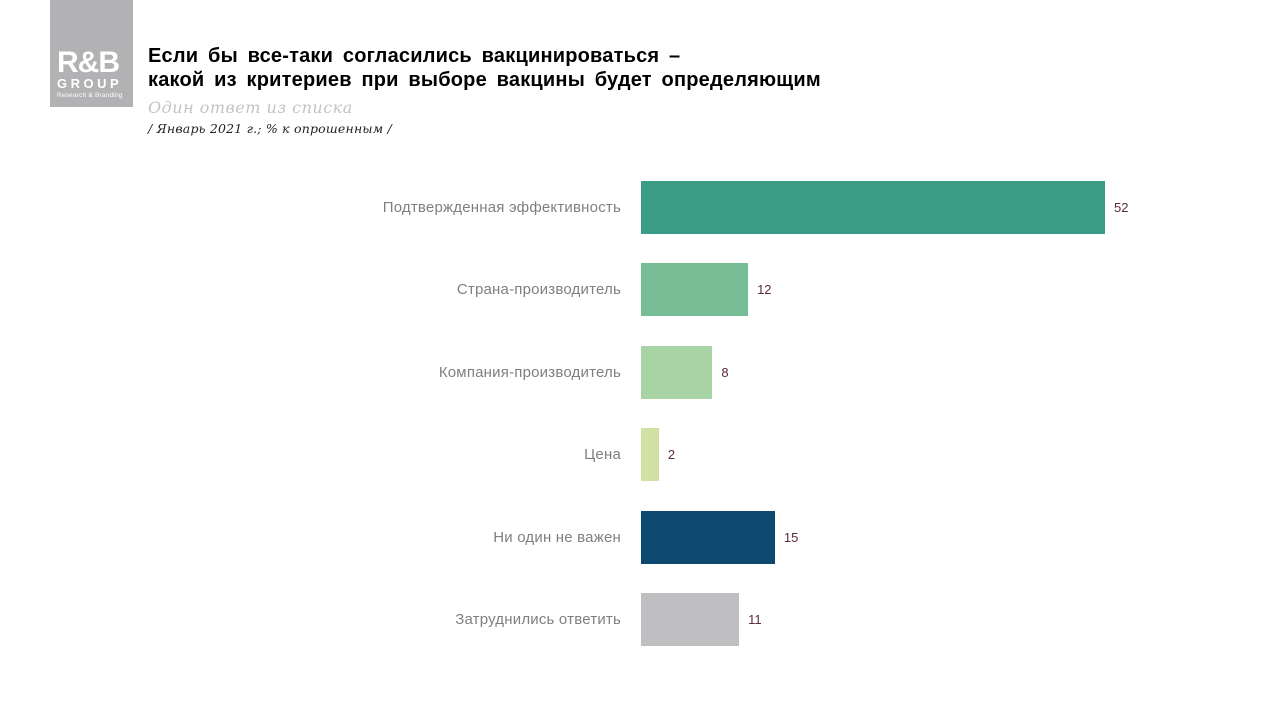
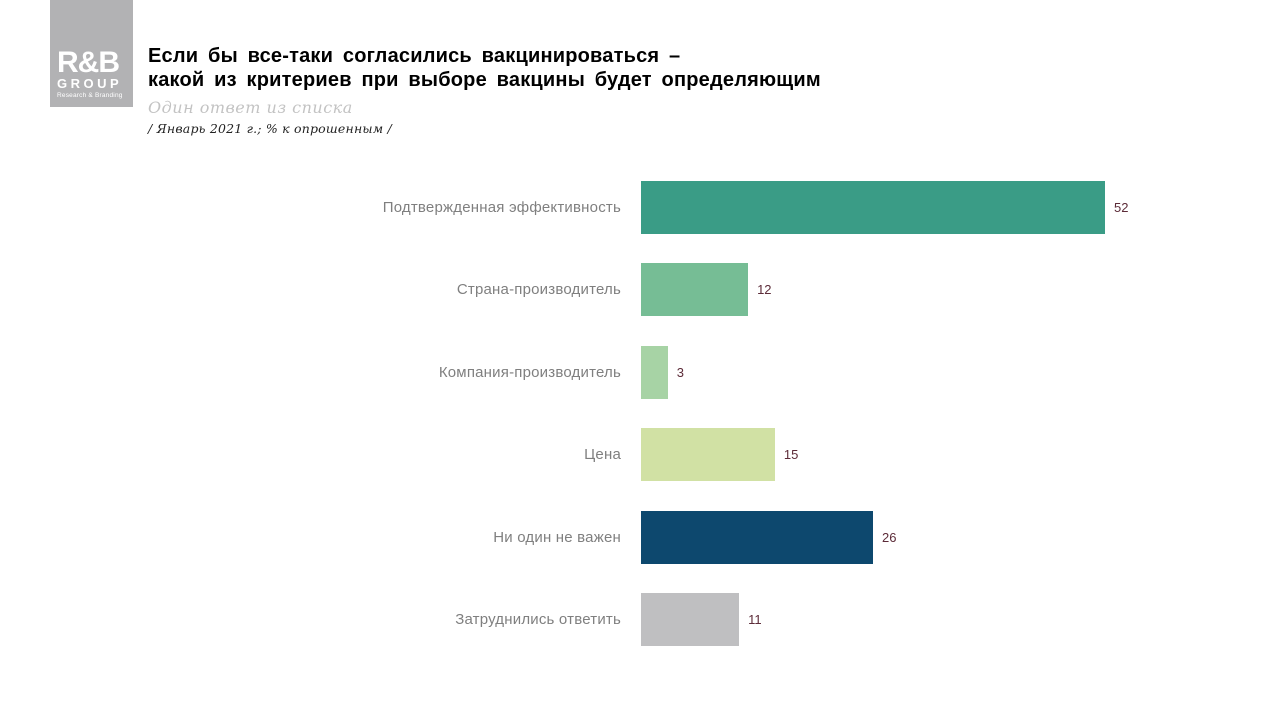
Компания-производитель: 8 -> 3
Цена: 2 -> 15
Ни один не важен: 15 -> 26
